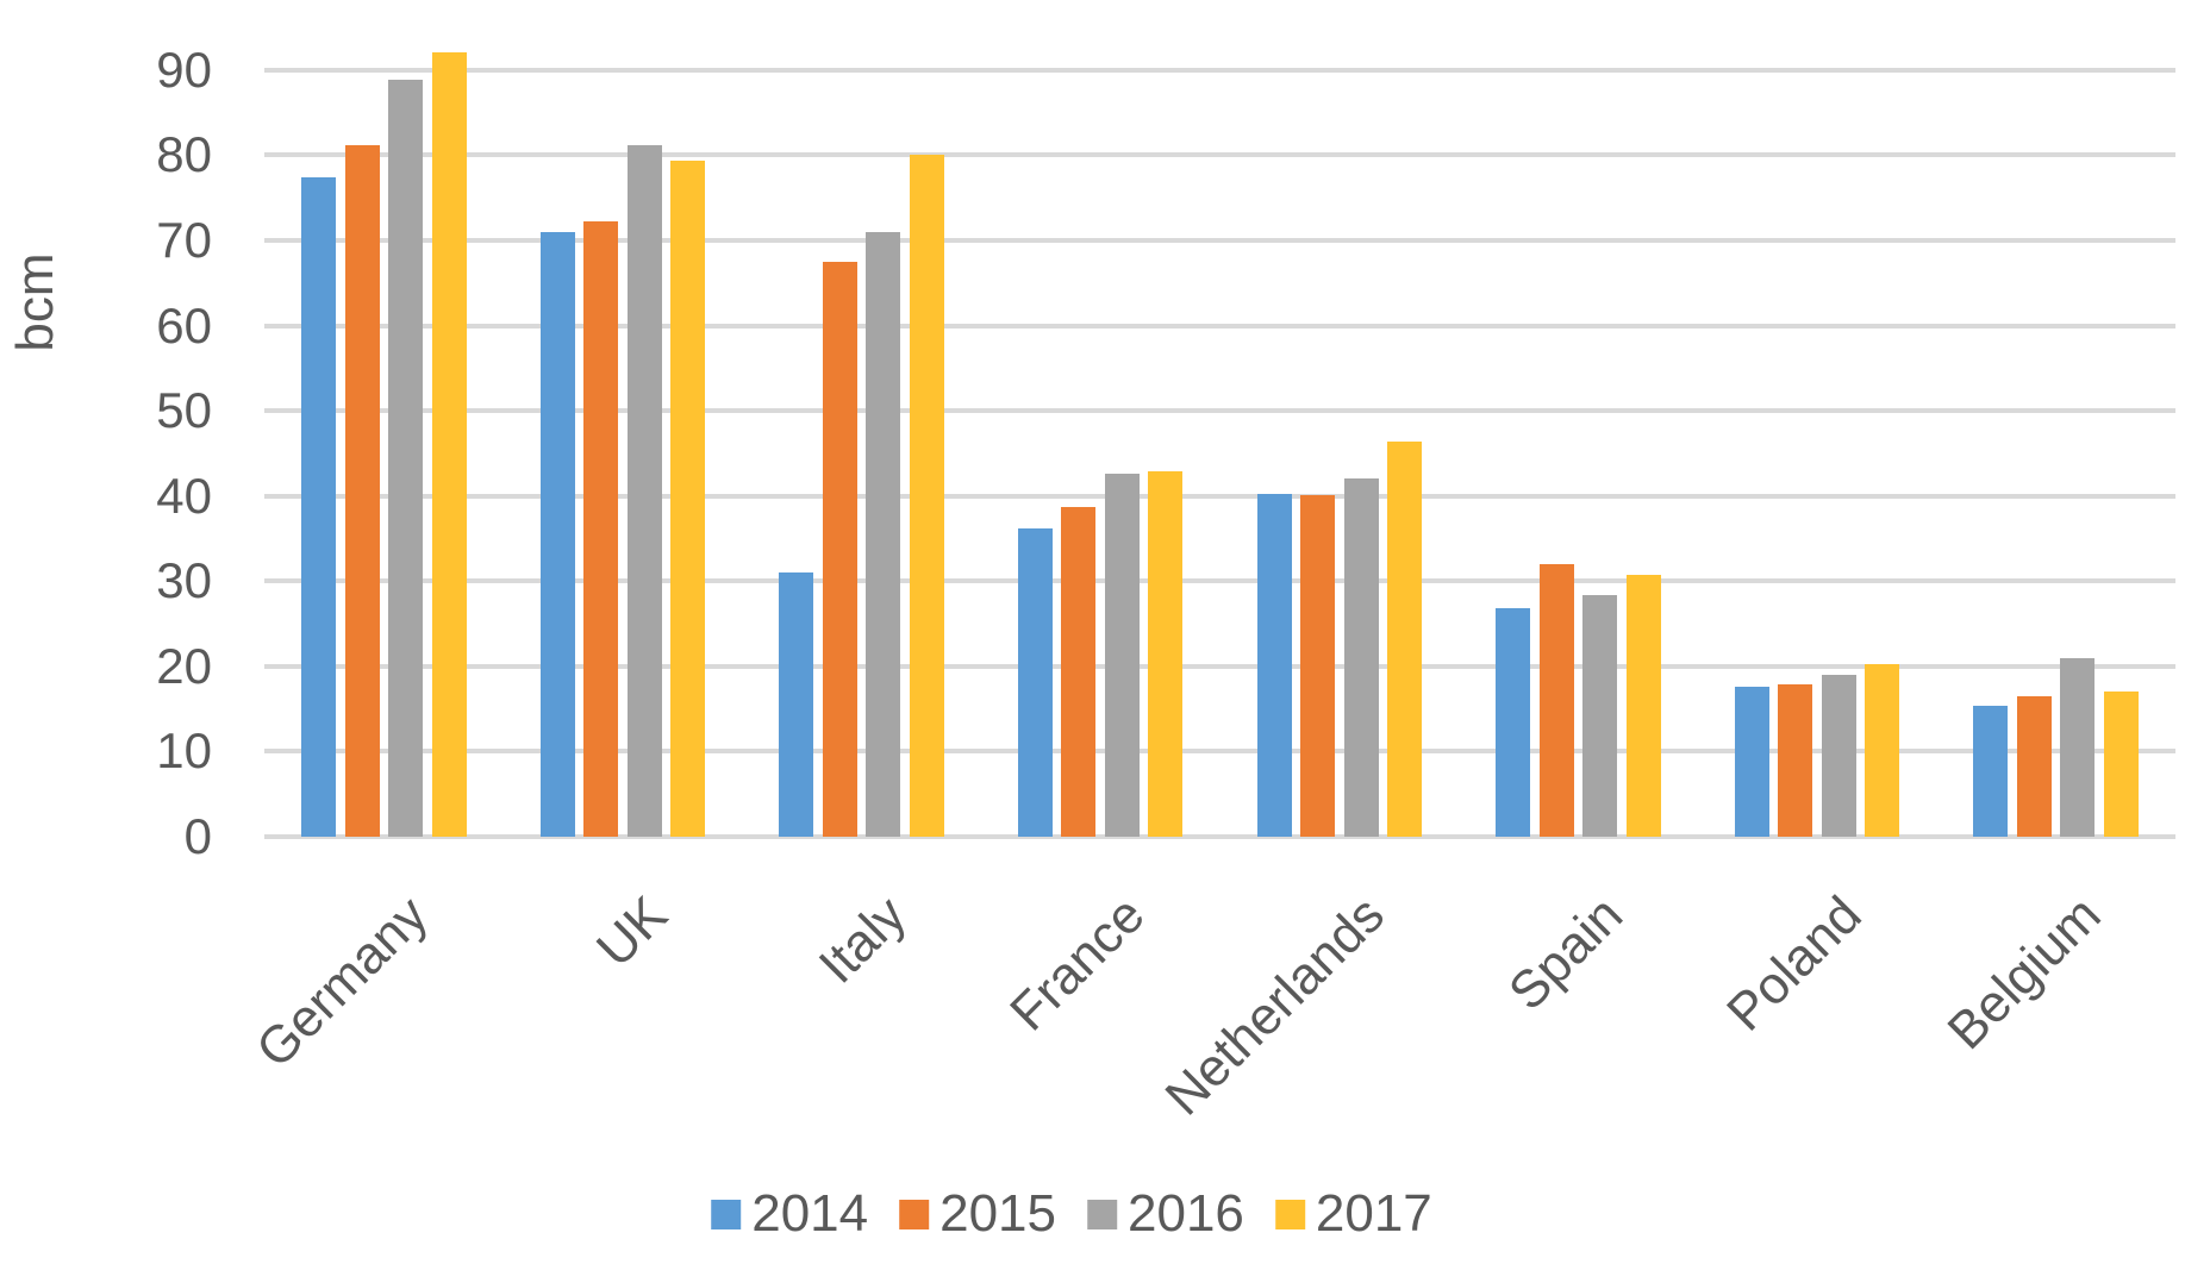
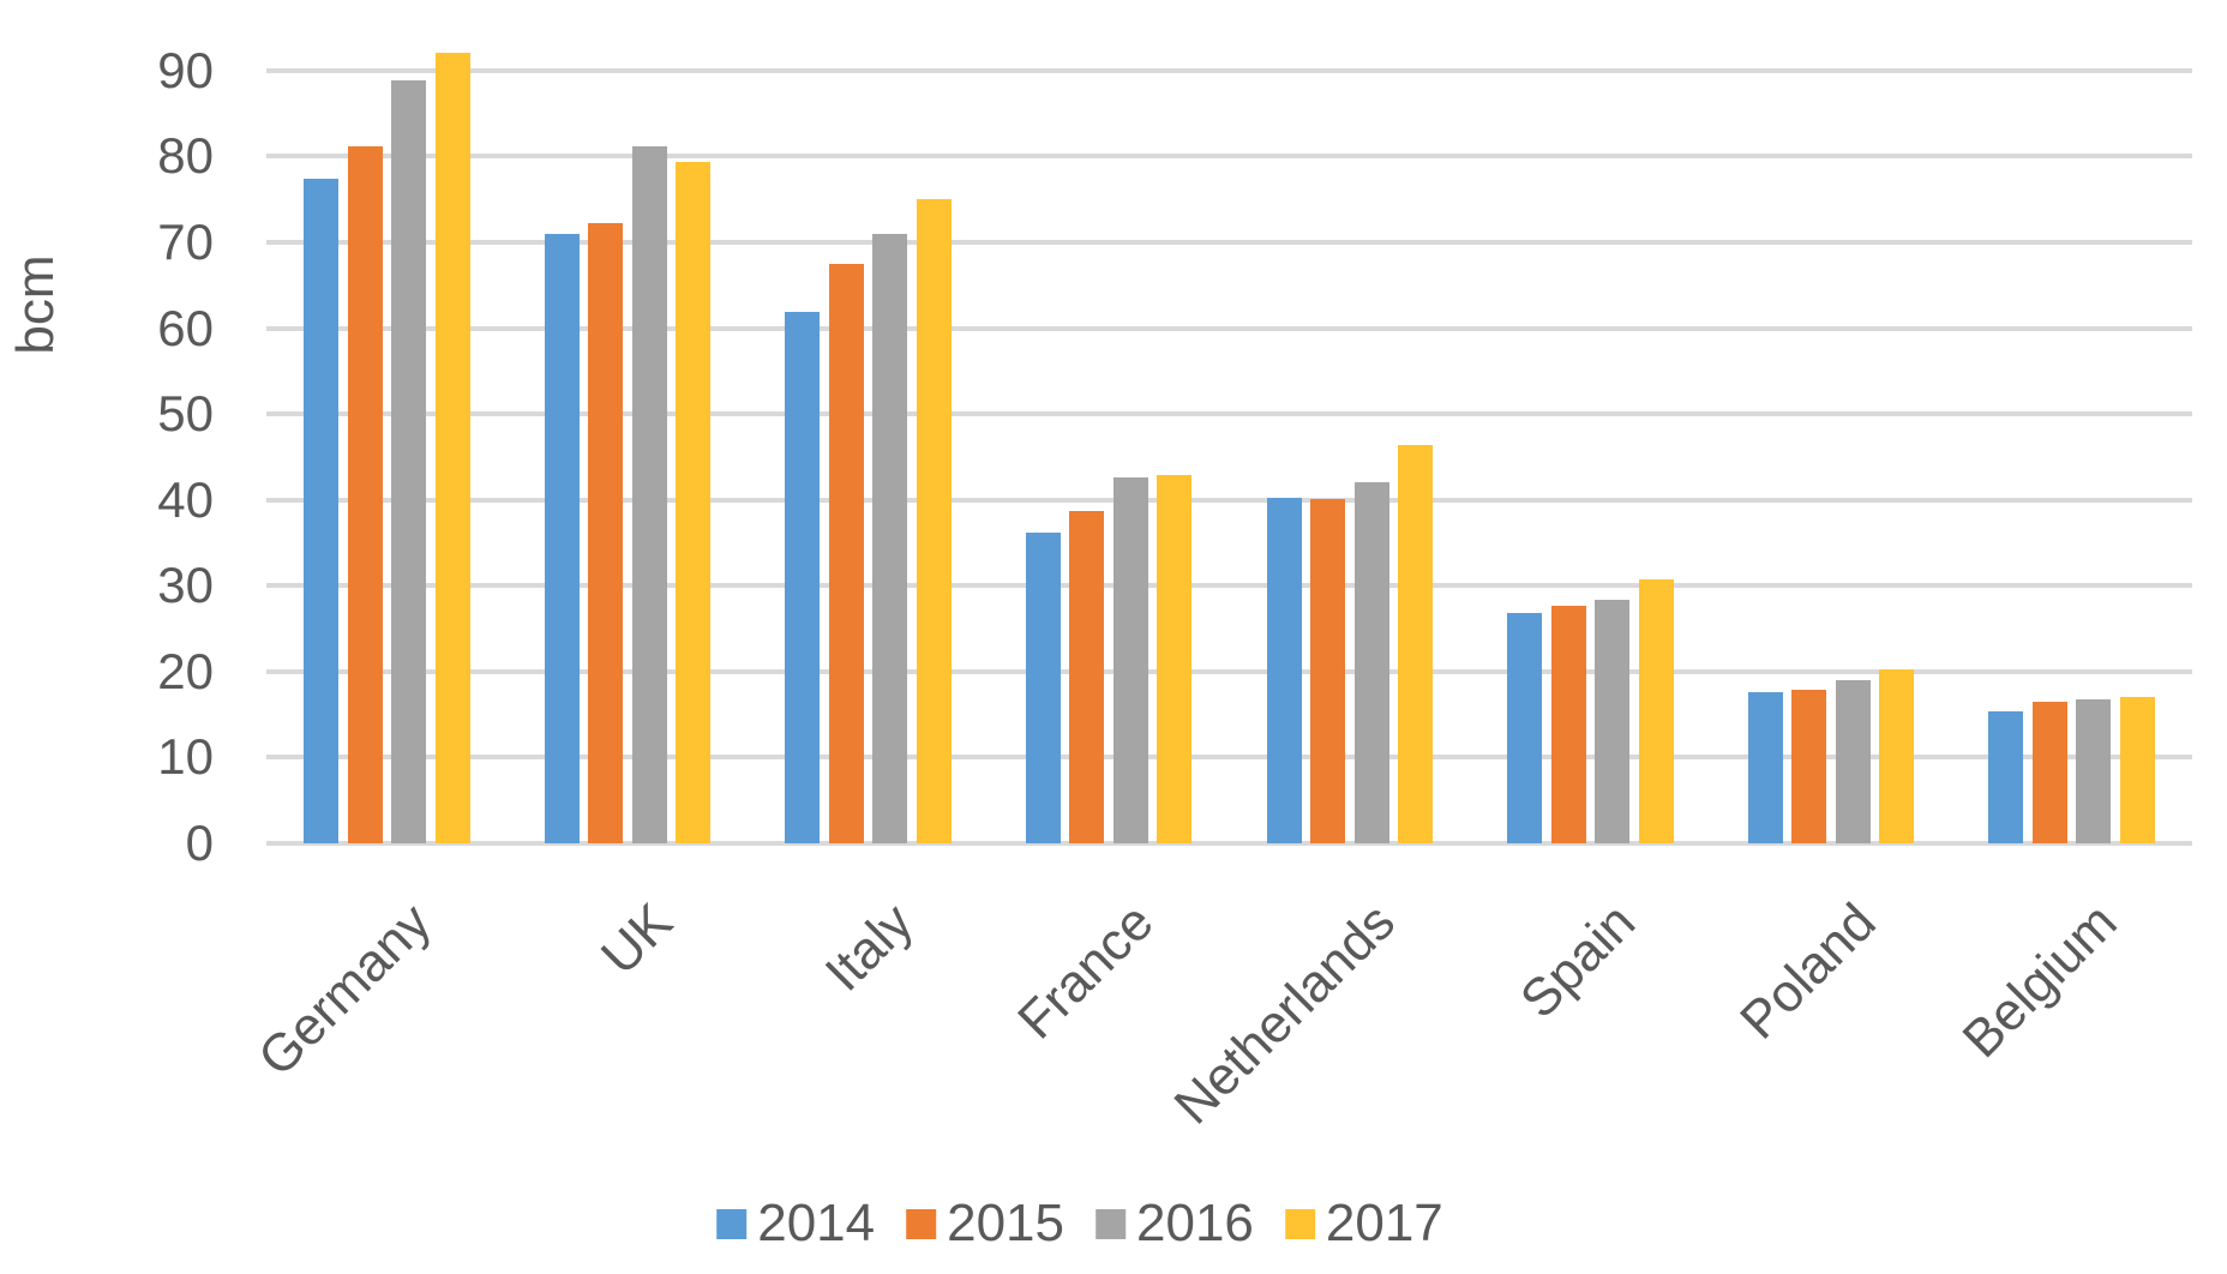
2014/Italy: 31 -> 62
2017/Italy: 80 -> 75
2015/Spain: 32 -> 28
2016/Belgium: 21 -> 17
